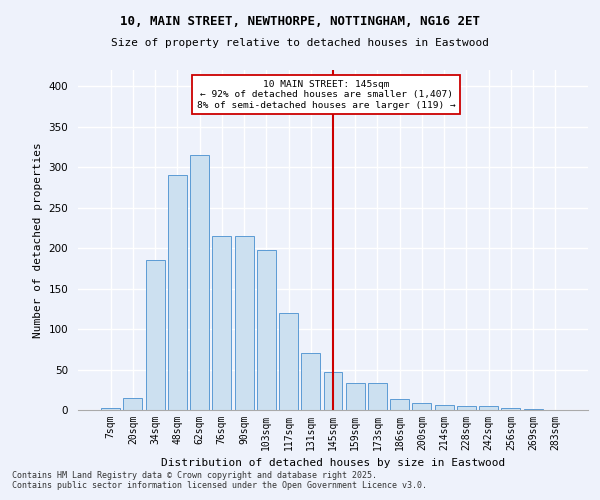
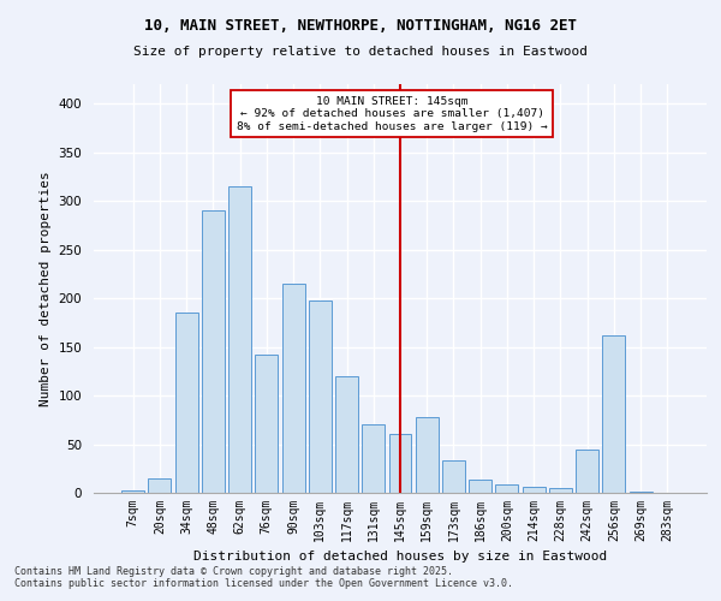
76sqm: 215 -> 142
145sqm: 47 -> 60
159sqm: 33 -> 78
242sqm: 5 -> 44
256sqm: 2 -> 162
